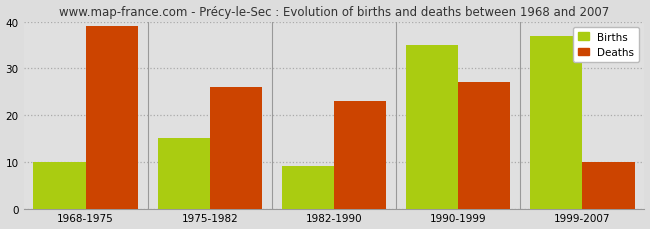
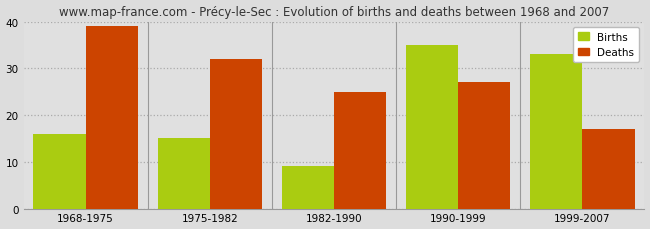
Births/1968-1975: 10 -> 16
Deaths/1975-1982: 26 -> 32
Deaths/1982-1990: 23 -> 25
Births/1999-2007: 37 -> 33
Deaths/1999-2007: 10 -> 17
